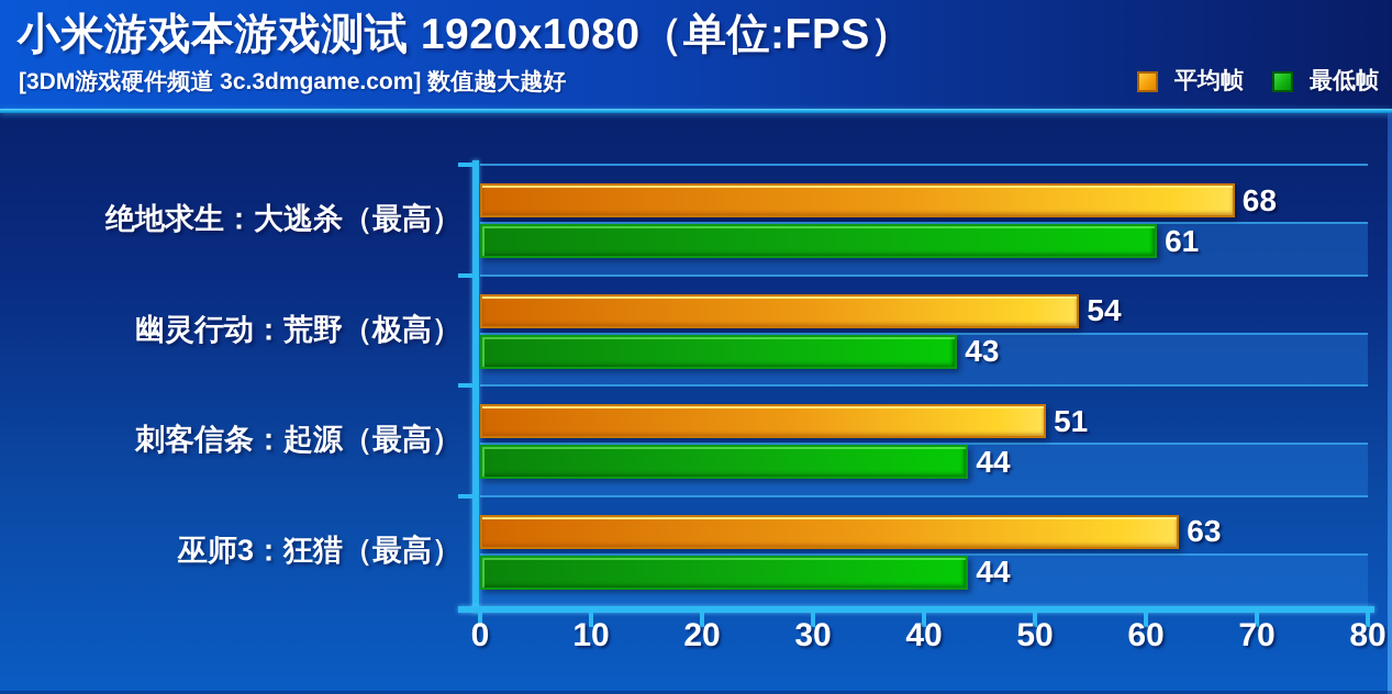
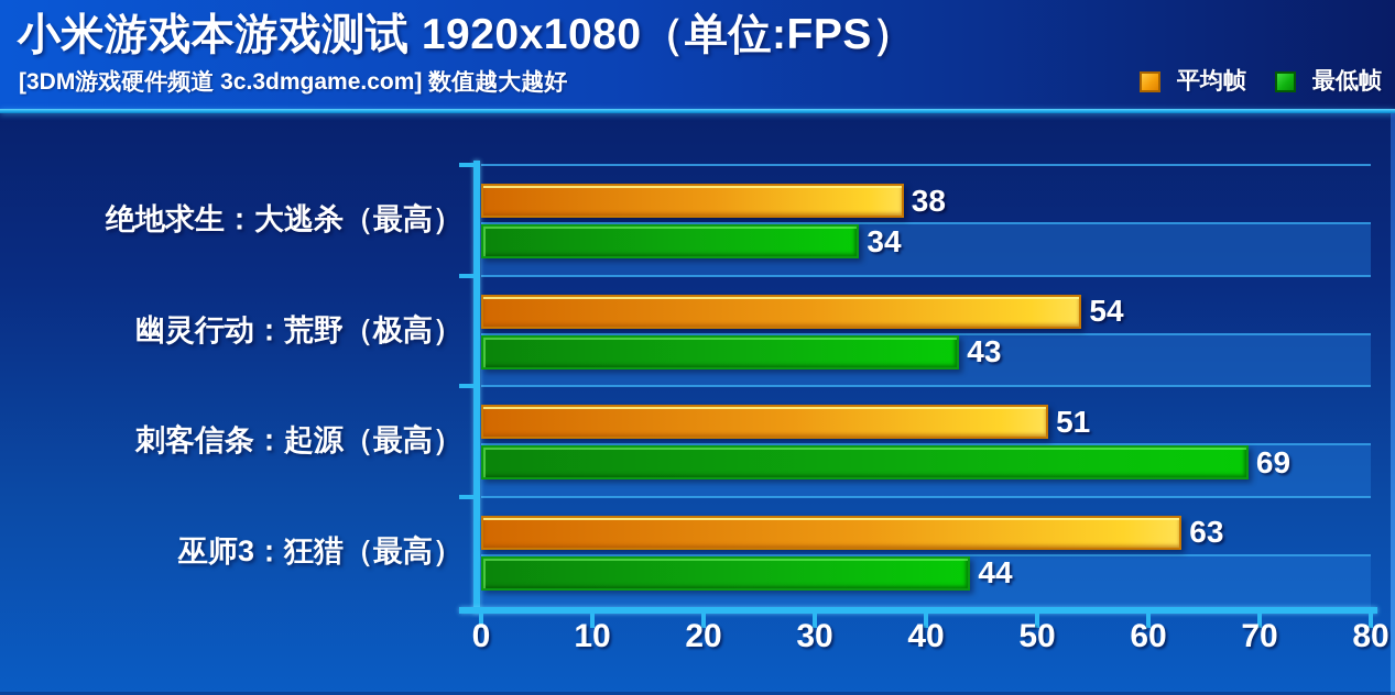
平均帧/绝地求生：大逃杀（最高）: 68 -> 38
最低帧/绝地求生：大逃杀（最高）: 61 -> 34
最低帧/刺客信条：起源（最高）: 44 -> 69
